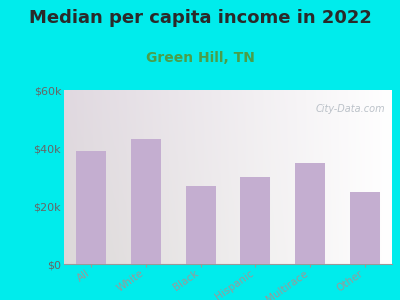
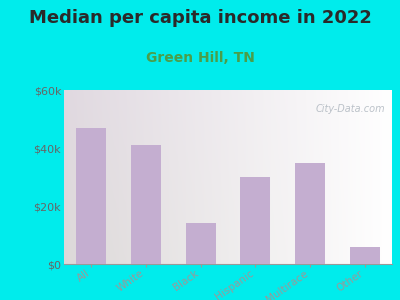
All: $39k -> $47k
White: $43k -> $41k
Black: $27k -> $14k
Other: $25k -> $6k
